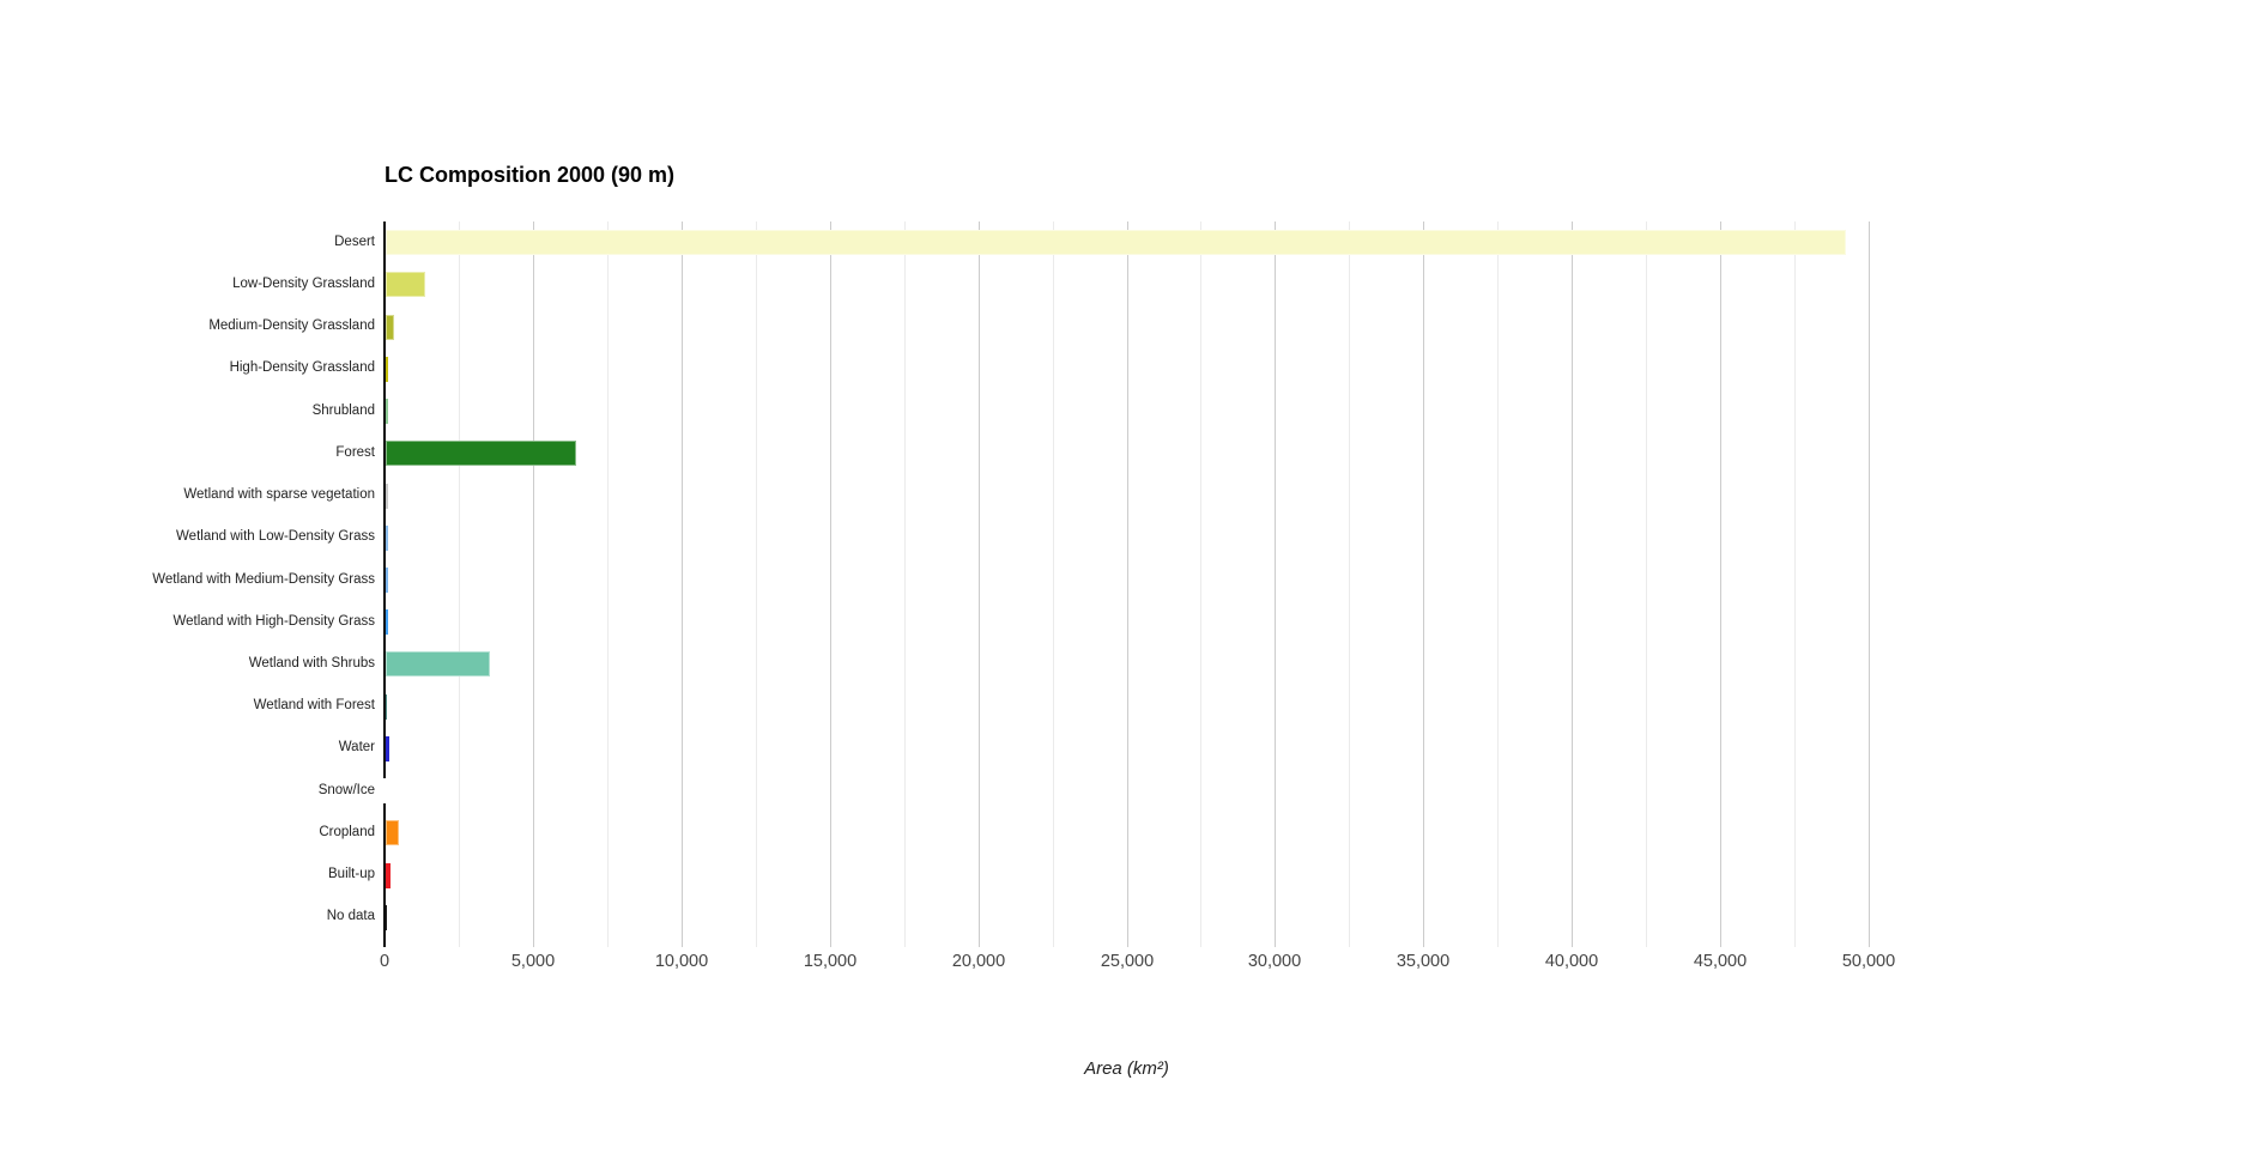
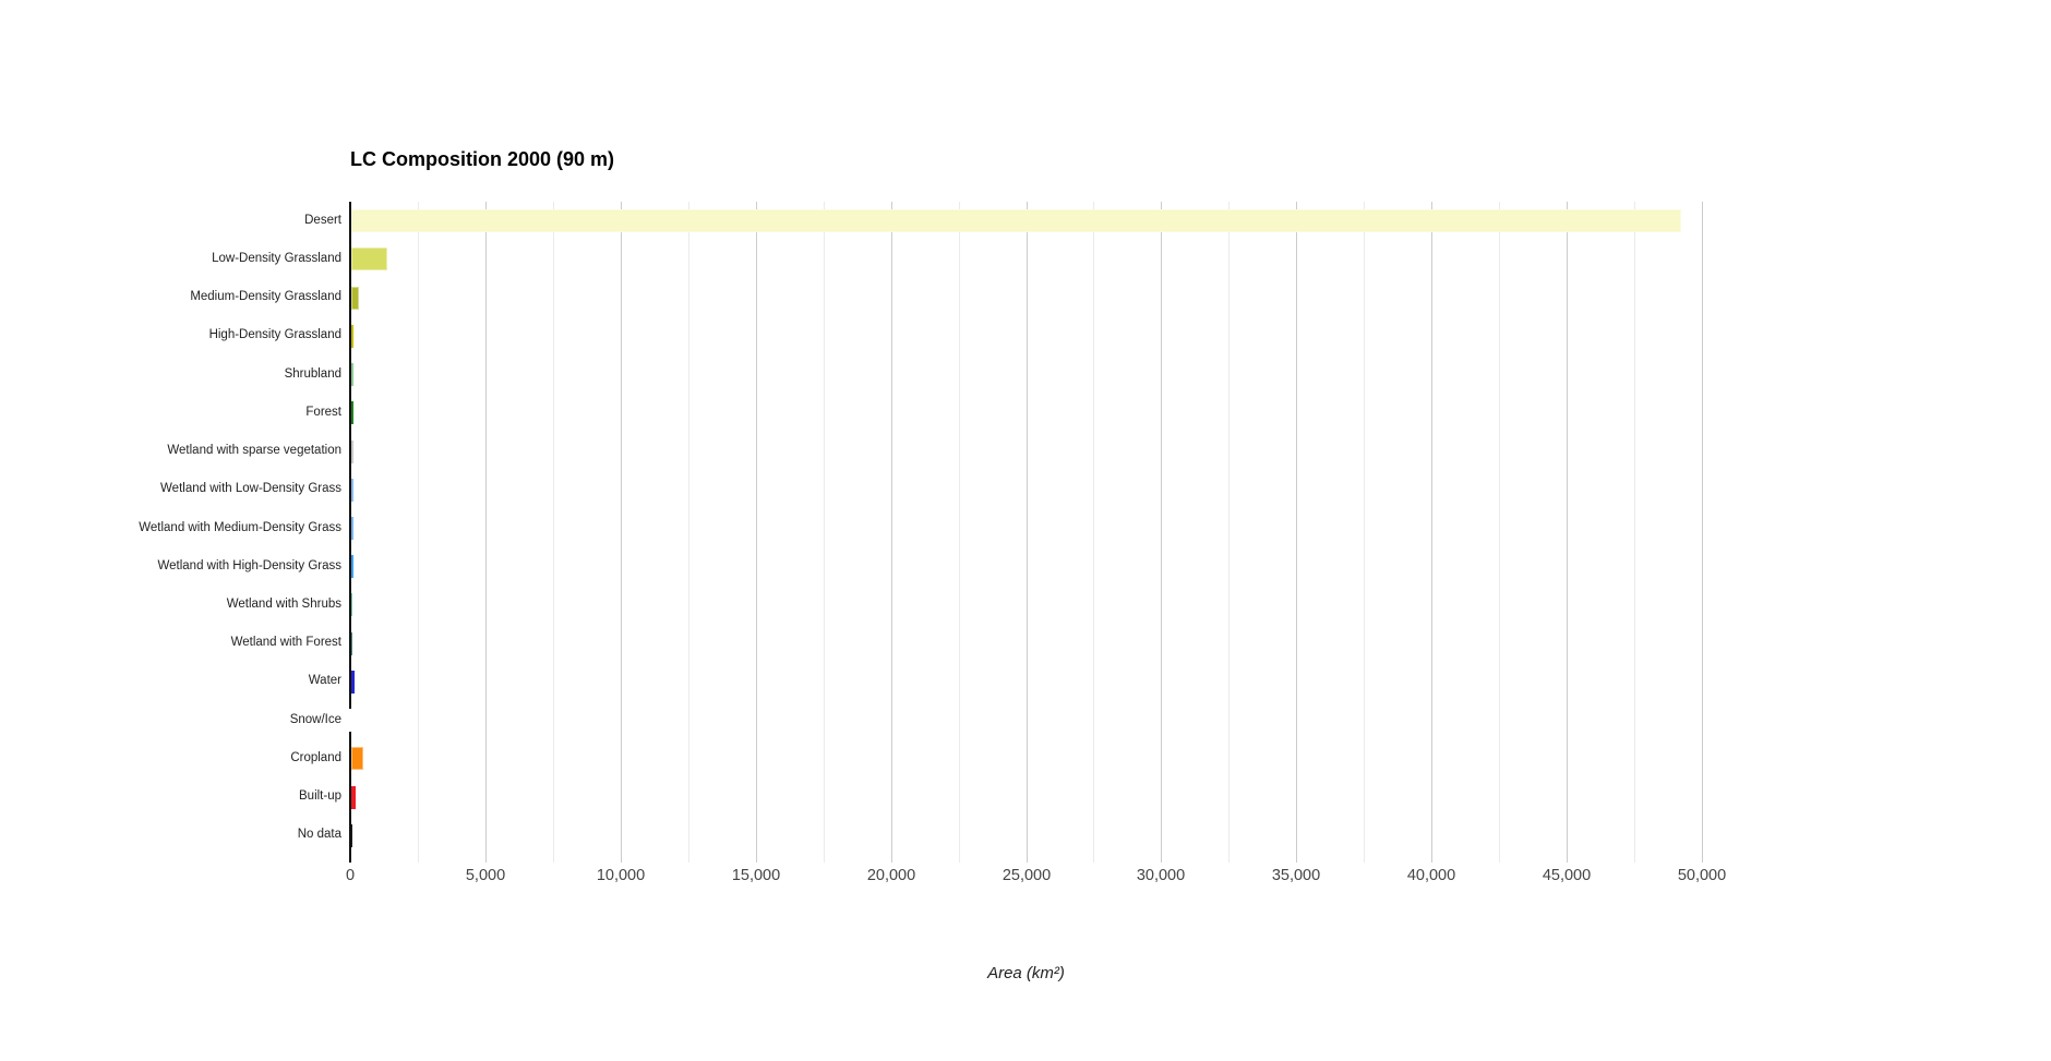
Forest: 6400 -> 100
Wetland with Shrubs: 3500 -> 100
